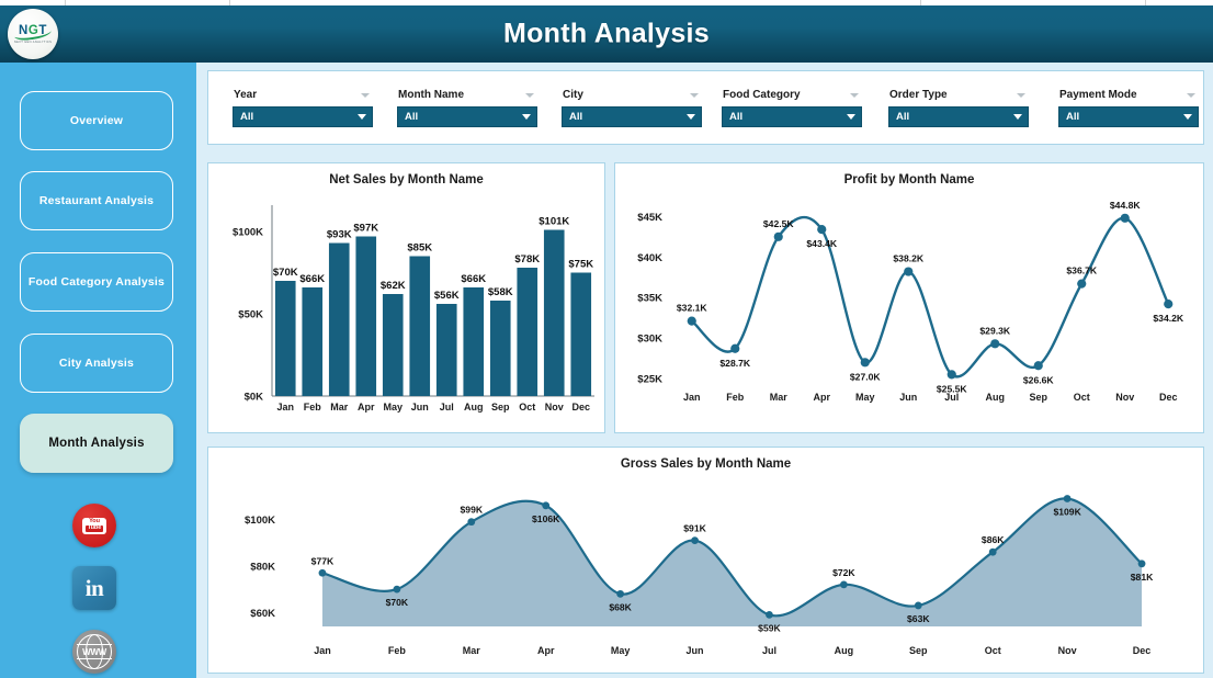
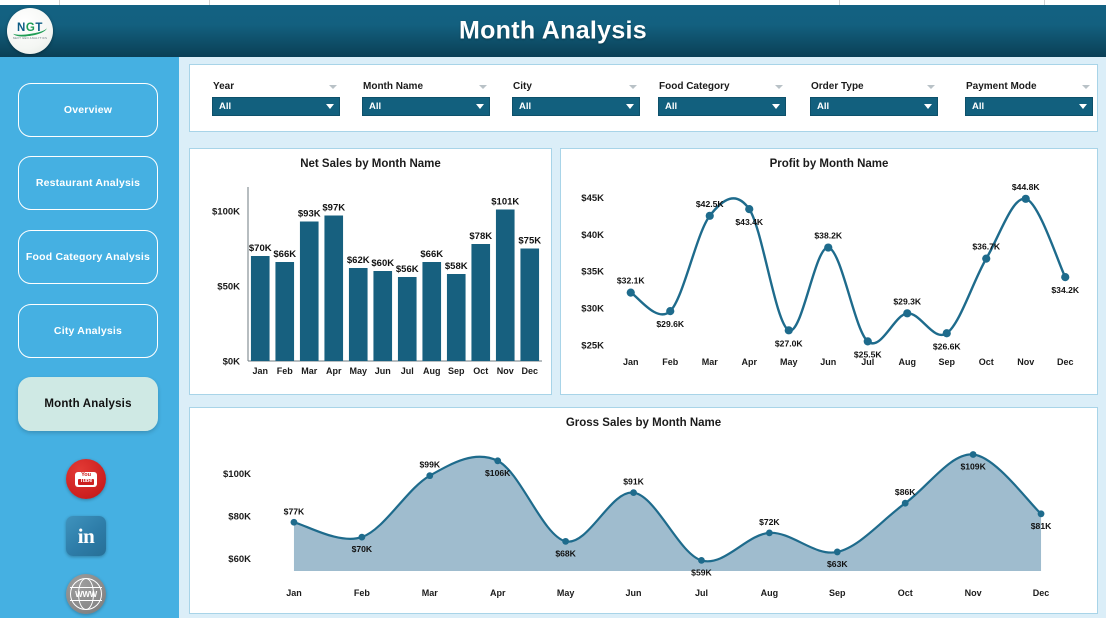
Net Sales by Month Name/Jun: $85K -> $60K
Profit by Month Name/Feb: $28.7K -> $29.6K
